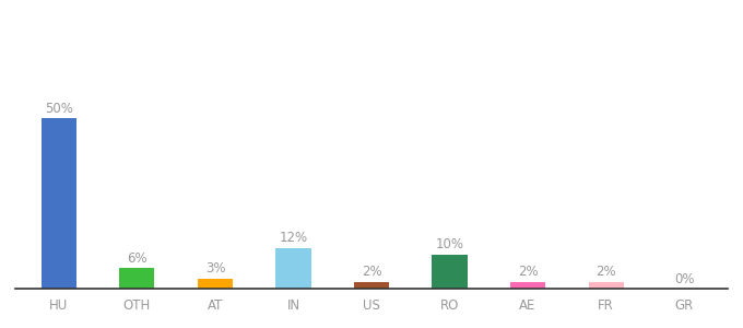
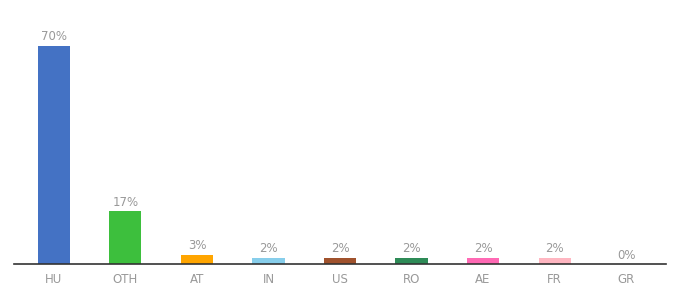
HU: 50% -> 70%
OTH: 6% -> 17%
IN: 12% -> 2%
RO: 10% -> 2%
